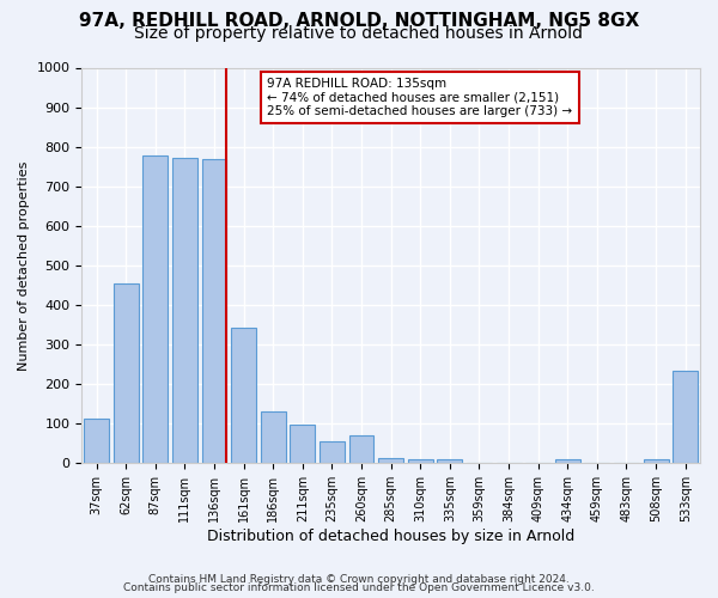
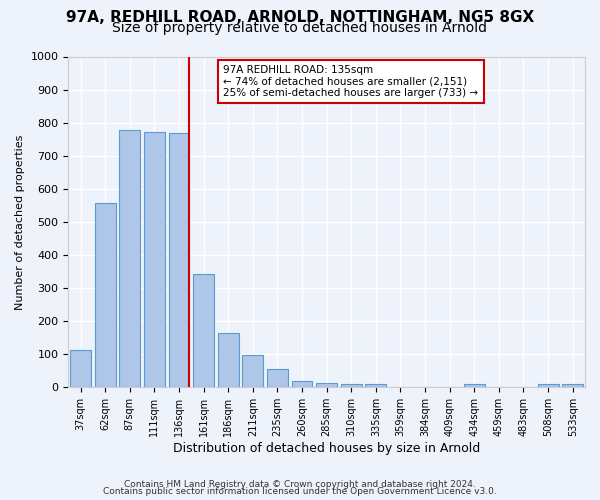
62sqm: 455 -> 557
186sqm: 130 -> 165
260sqm: 70 -> 18
533sqm: 235 -> 10
